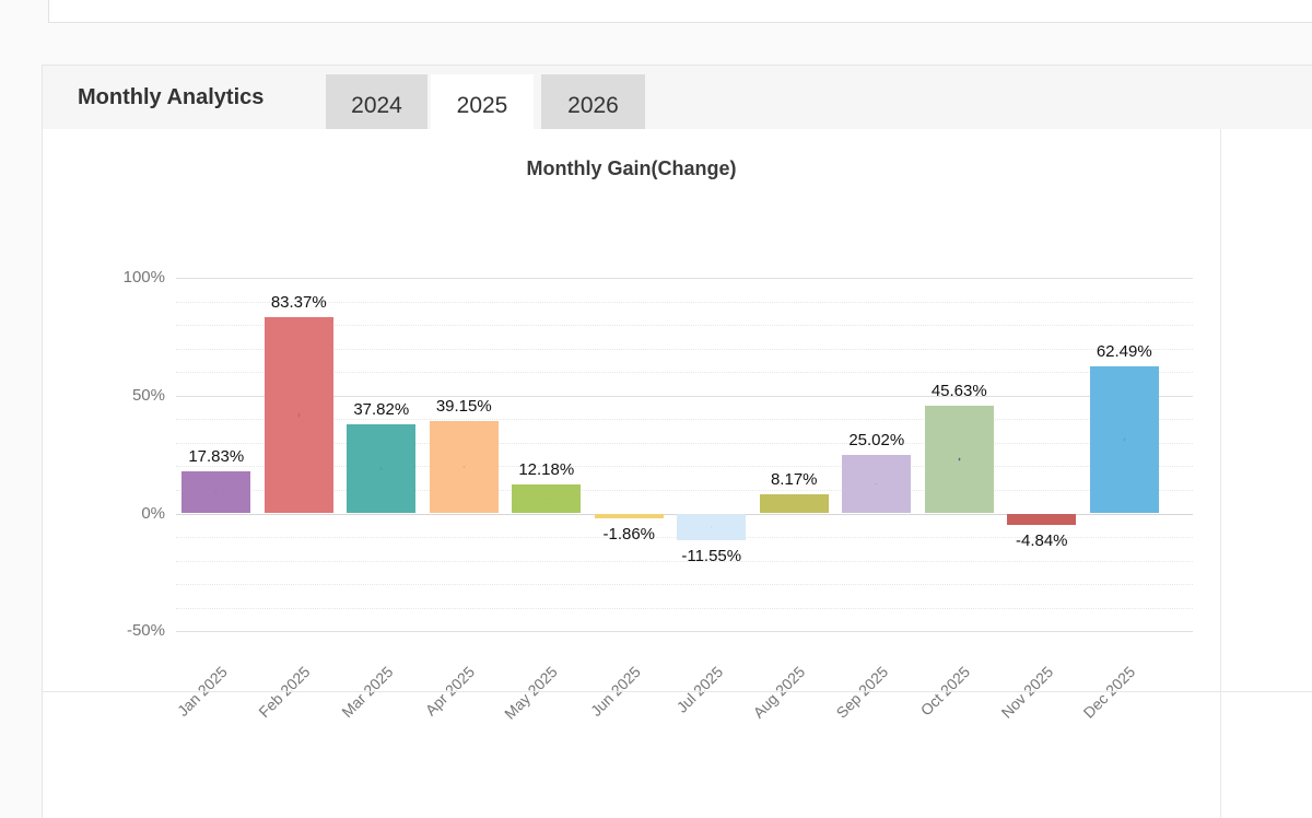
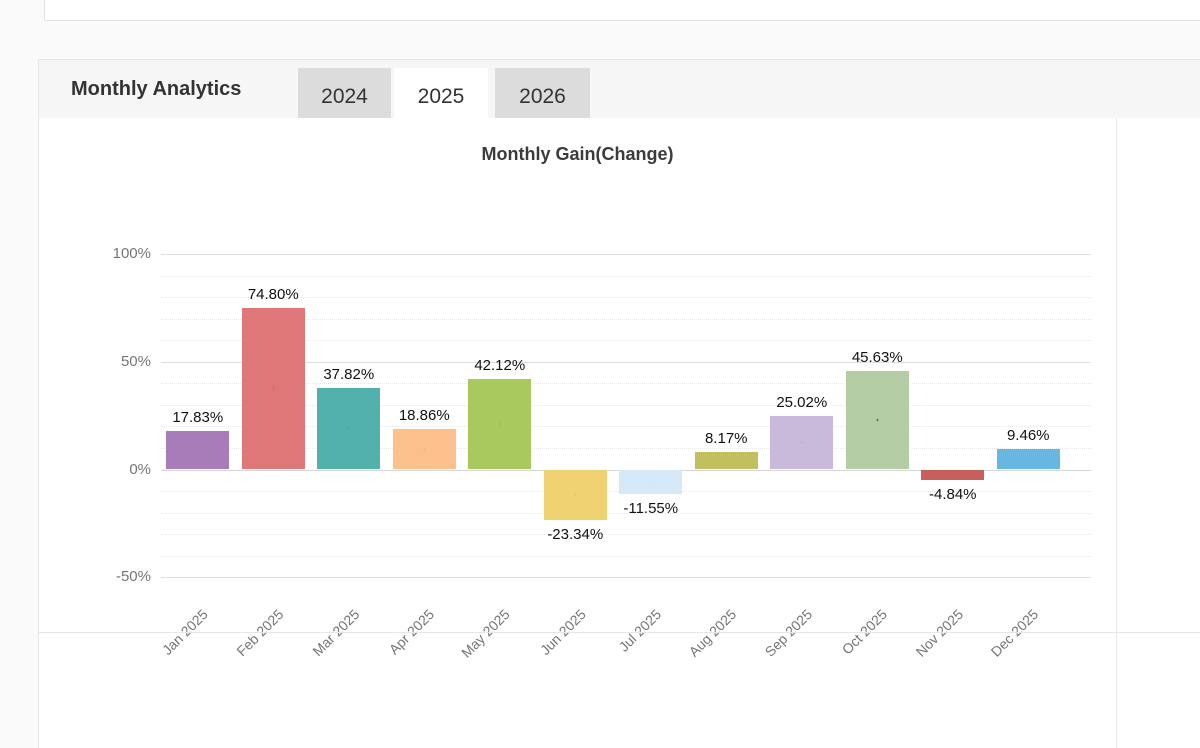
Feb 2025: 83.37% -> 74.80%
Apr 2025: 39.15% -> 18.86%
May 2025: 12.18% -> 42.12%
Jun 2025: -1.86% -> -23.34%
Dec 2025: 62.49% -> 9.46%
